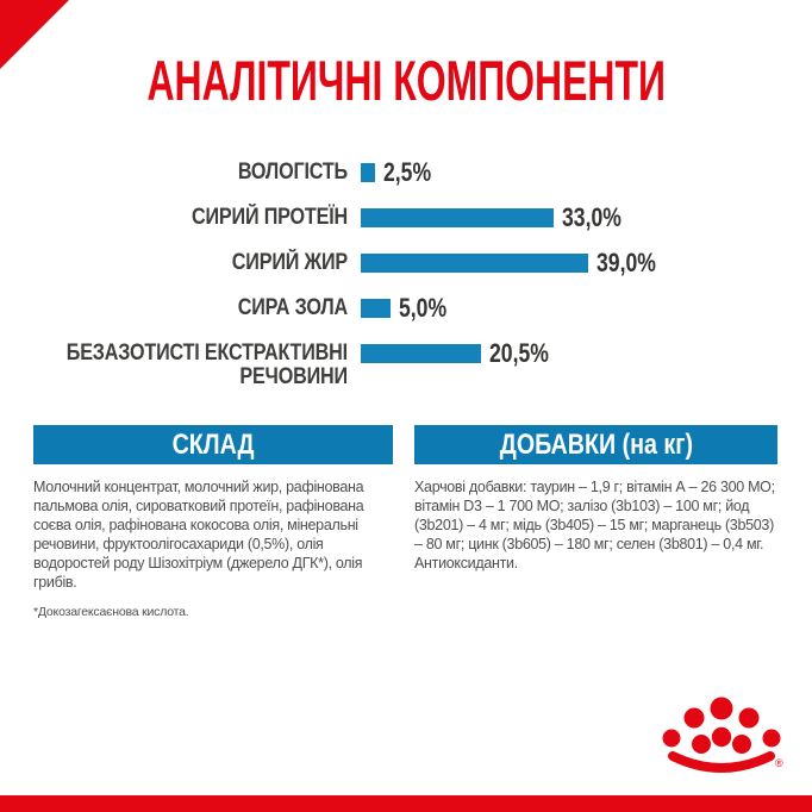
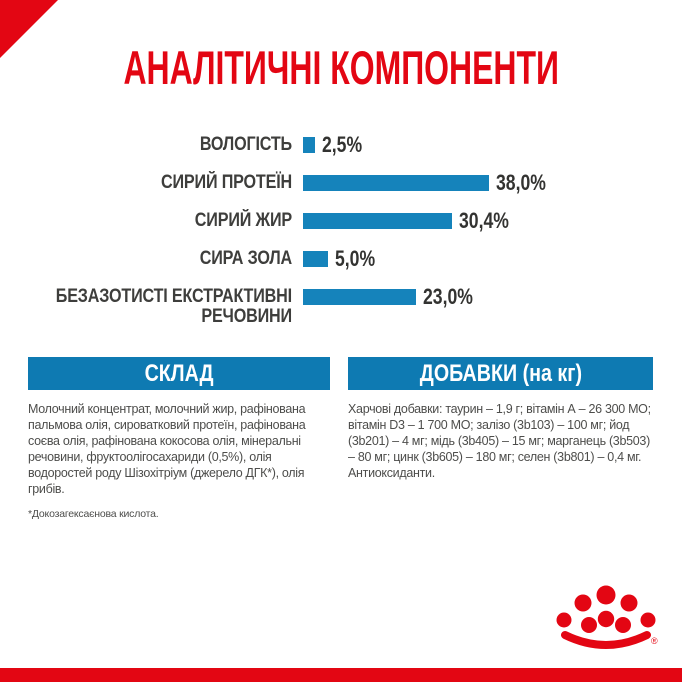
СИРИЙ ПРОТЕЇН: 33,0% -> 38,0%
СИРИЙ ЖИР: 39,0% -> 30,4%
БЕЗАЗОТИСТІ ЕКСТРАКТИВНІ РЕЧОВИНИ: 20,5% -> 23,0%
